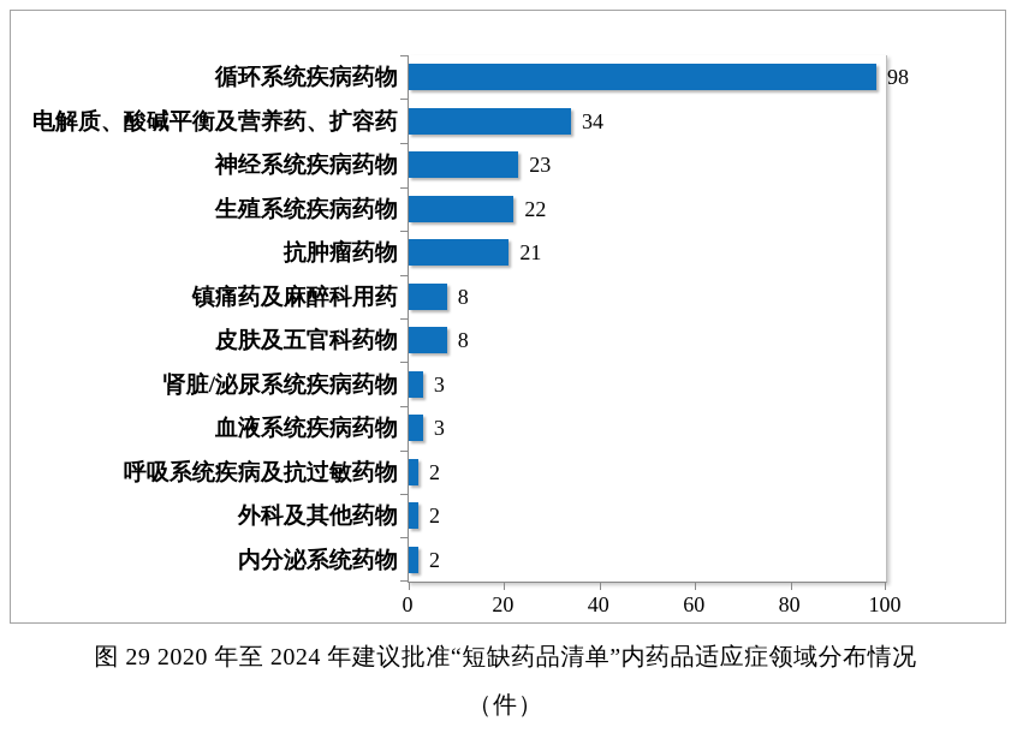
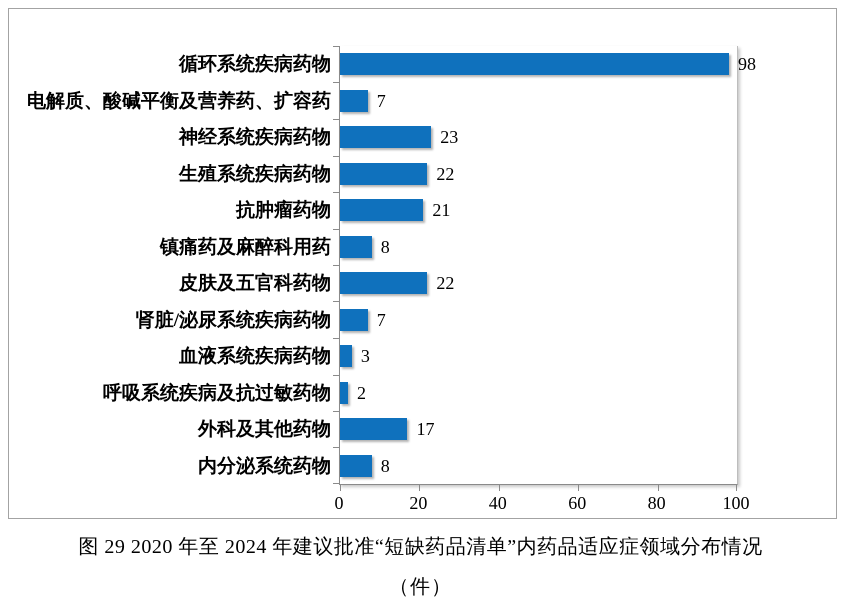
电解质、酸碱平衡及营养药、扩容药: 34 -> 7
皮肤及五官科药物: 8 -> 22
肾脏/泌尿系统疾病药物: 3 -> 7
外科及其他药物: 2 -> 17
内分泌系统药物: 2 -> 8
